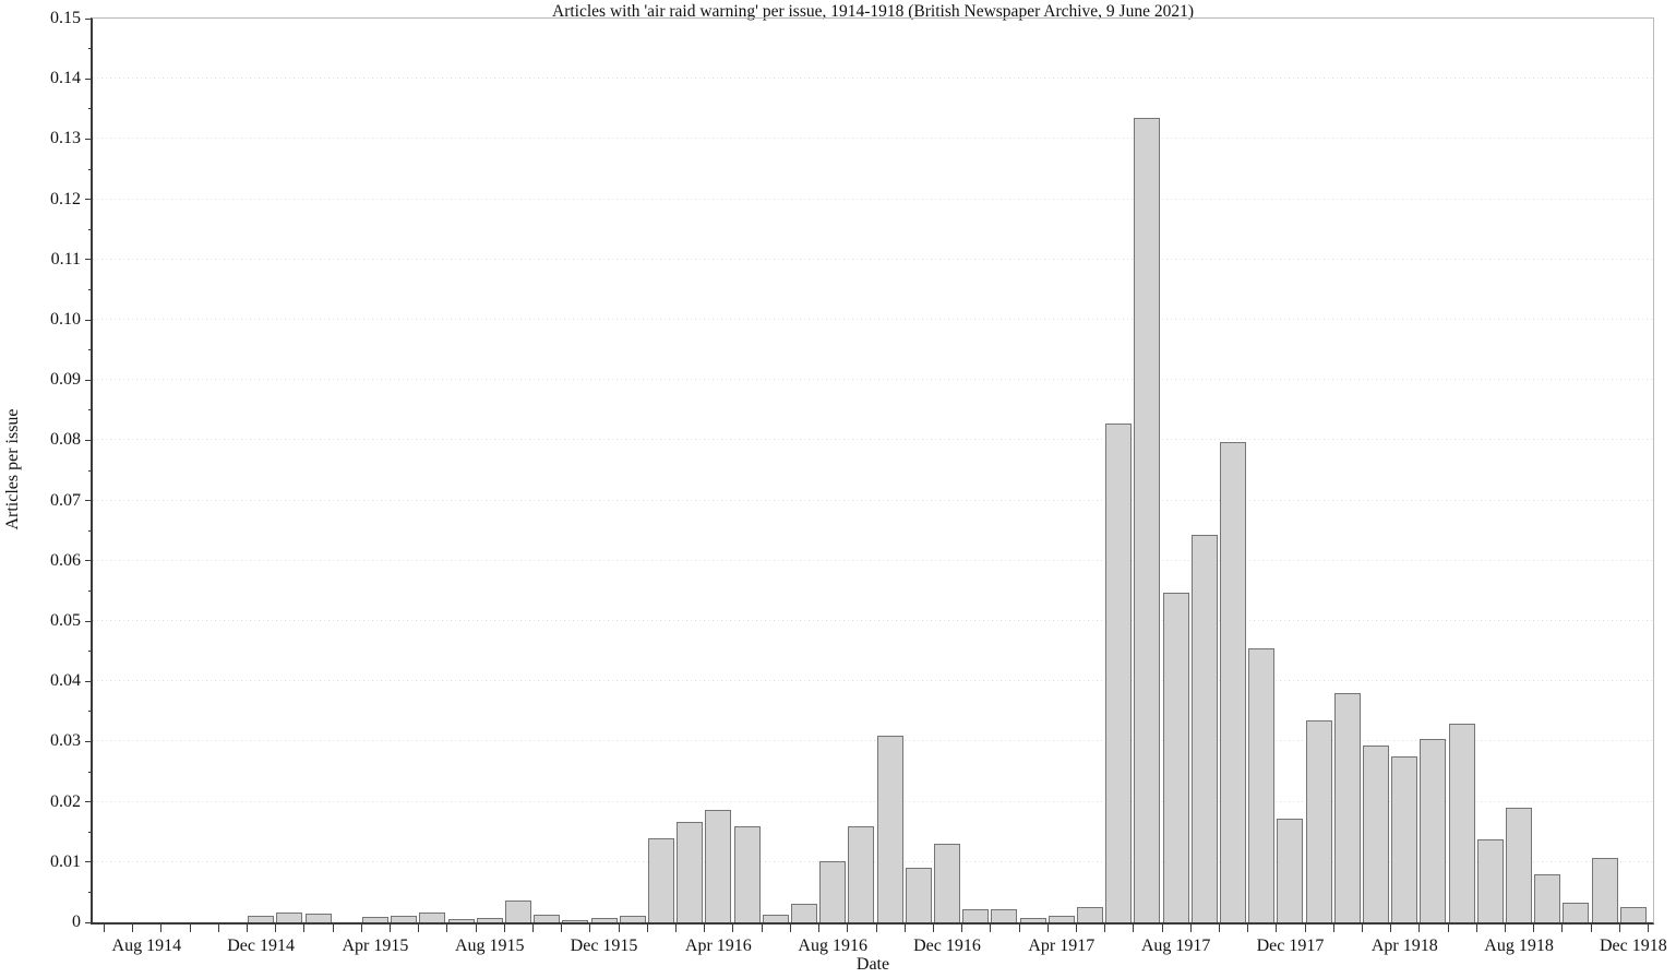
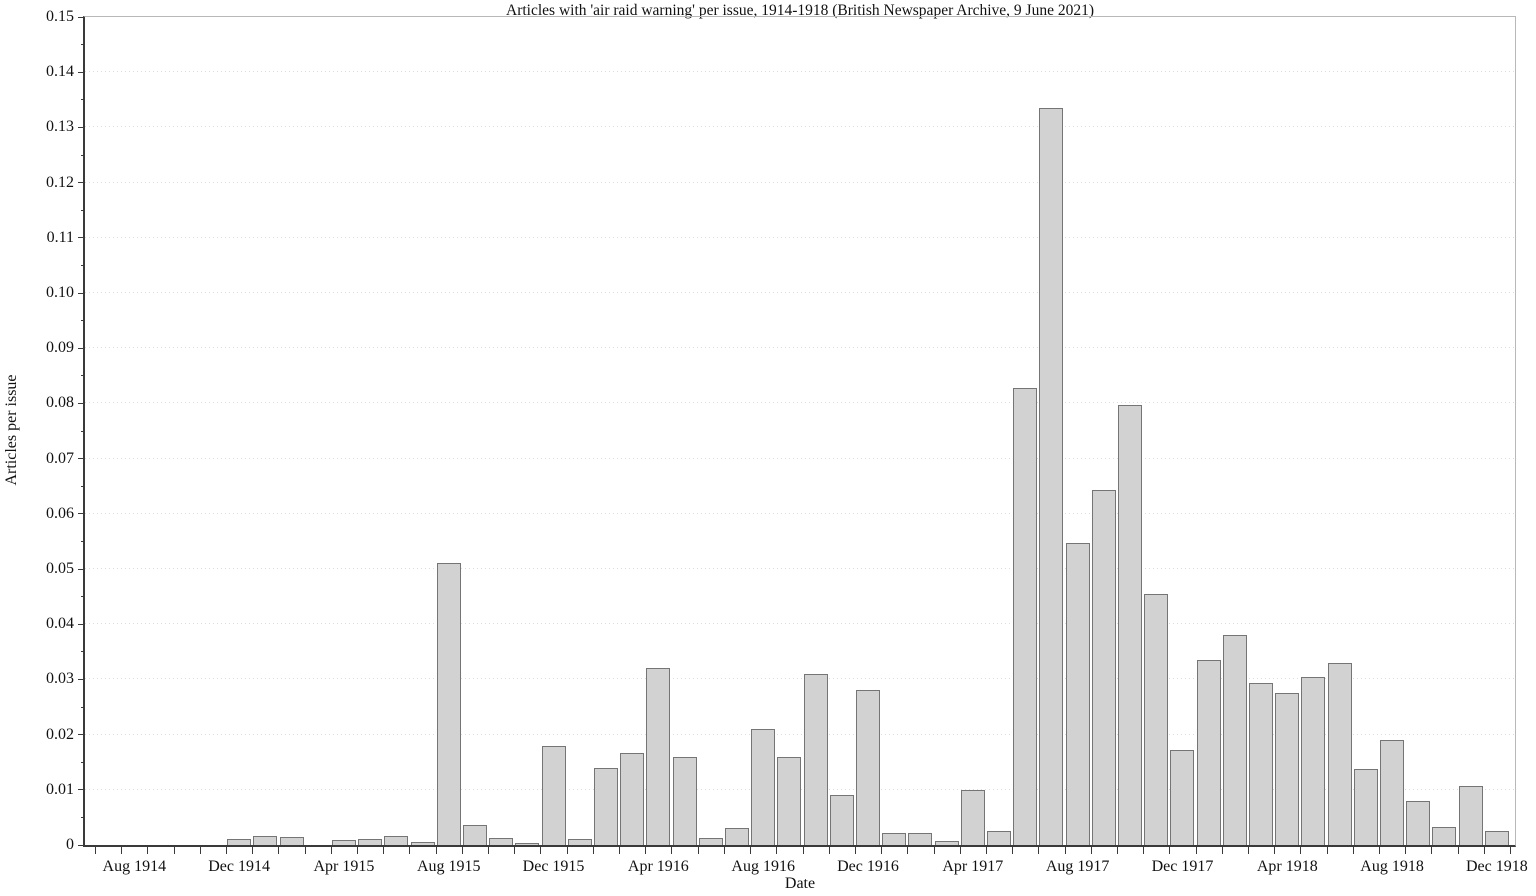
Aug 1915: 0.001 -> 0.051
Dec 1915: 0.001 -> 0.018
Apr 1916: 0.019 -> 0.032
Aug 1916: 0.010 -> 0.021
Dec 1916: 0.013 -> 0.028
Apr 1917: 0.001 -> 0.010
